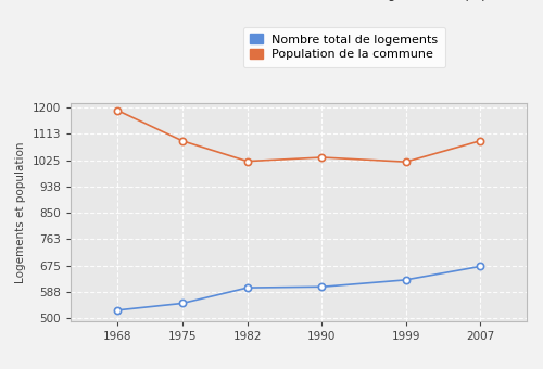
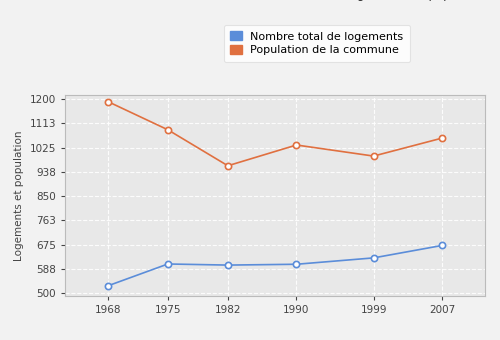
Nombre total de logements/1975: 549 -> 605
Population de la commune/1982: 1022 -> 960
Population de la commune/1999: 1020 -> 995
Population de la commune/2007: 1090 -> 1060
